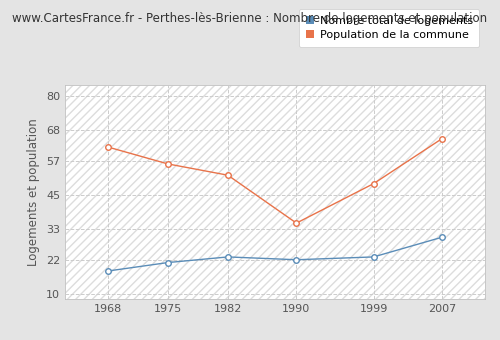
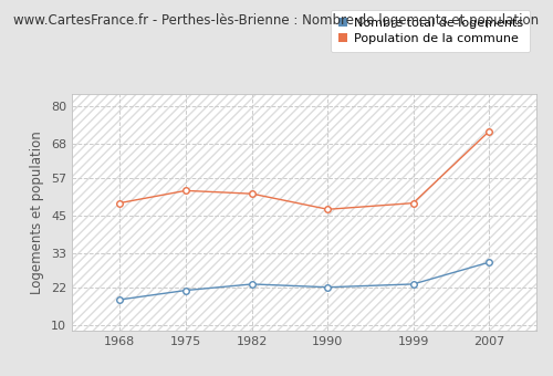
Population de la commune/1968: 62 -> 49
Population de la commune/1975: 56 -> 53
Population de la commune/1990: 35 -> 47
Population de la commune/2007: 65 -> 72
